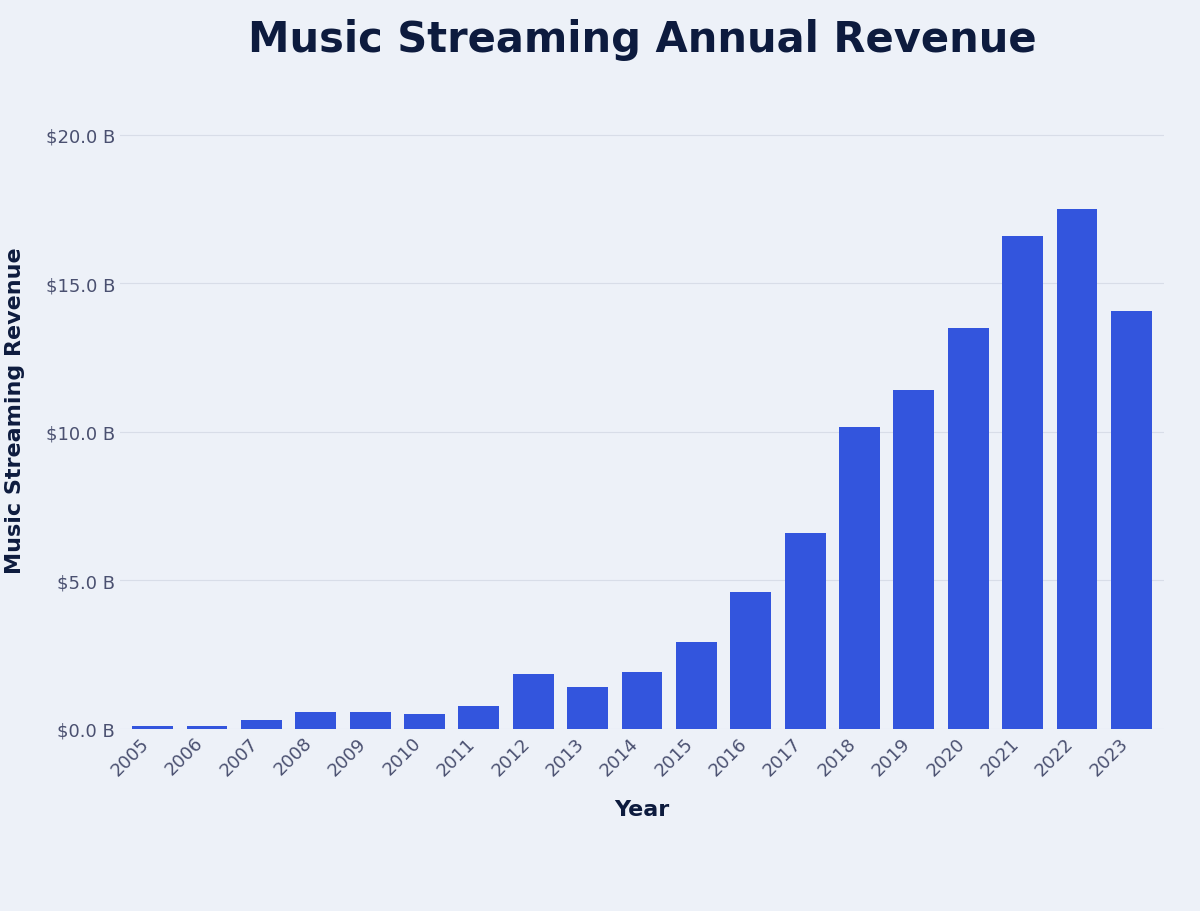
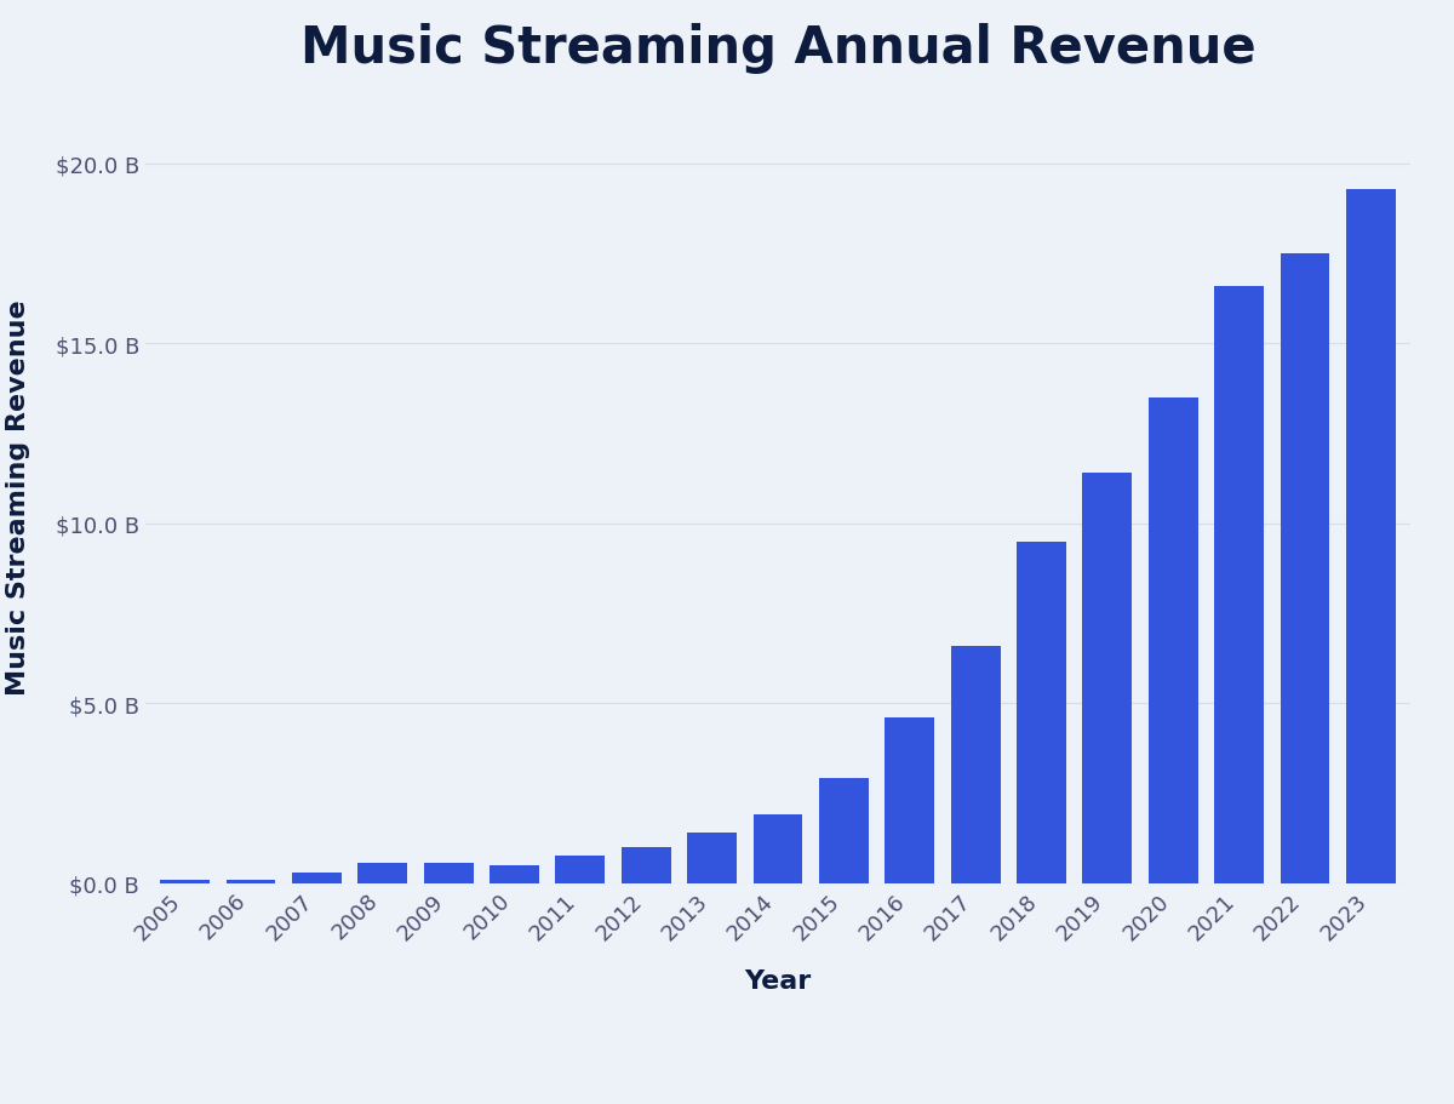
2012: $1.85 B -> $1.00 B
2018: $10.15 B -> $9.50 B
2023: $14.05 B -> $19.30 B
